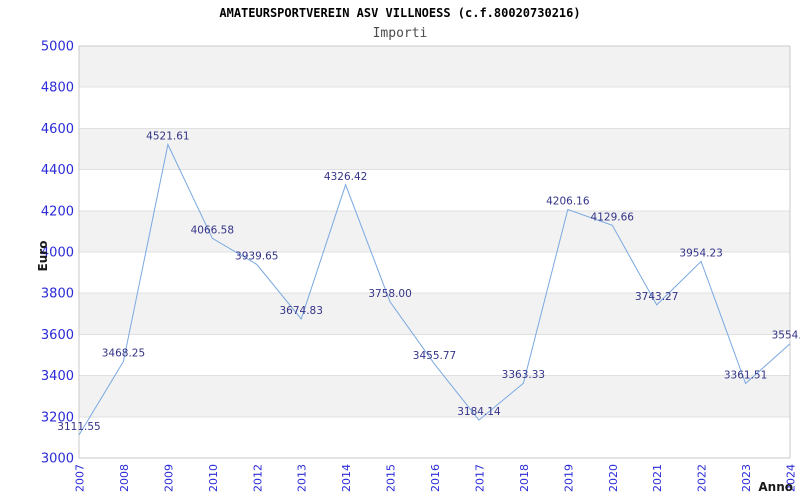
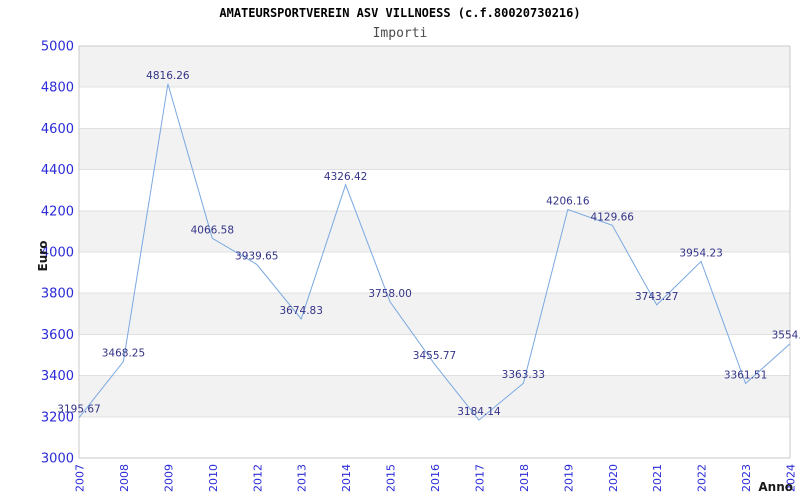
2007: 3111.55 -> 3195.67
2009: 4521.61 -> 4816.26
